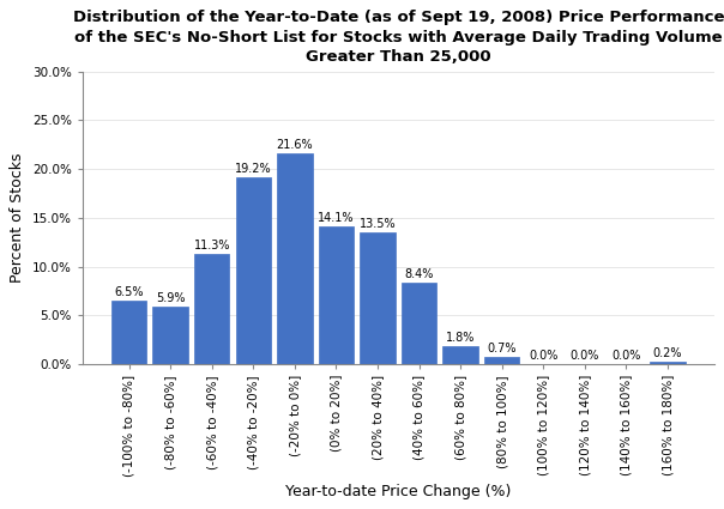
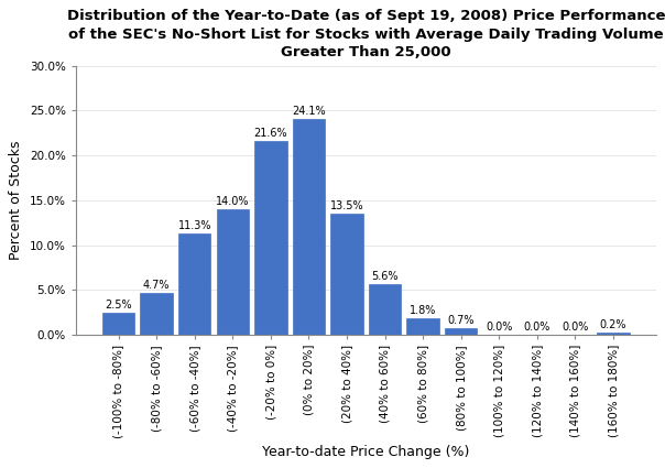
(-100% to -80%]: 6.5% -> 2.5%
(-80% to -60%]: 5.9% -> 4.7%
(-40% to -20%]: 19.2% -> 14.0%
(0% to 20%]: 14.1% -> 24.1%
(40% to 60%]: 8.4% -> 5.6%
